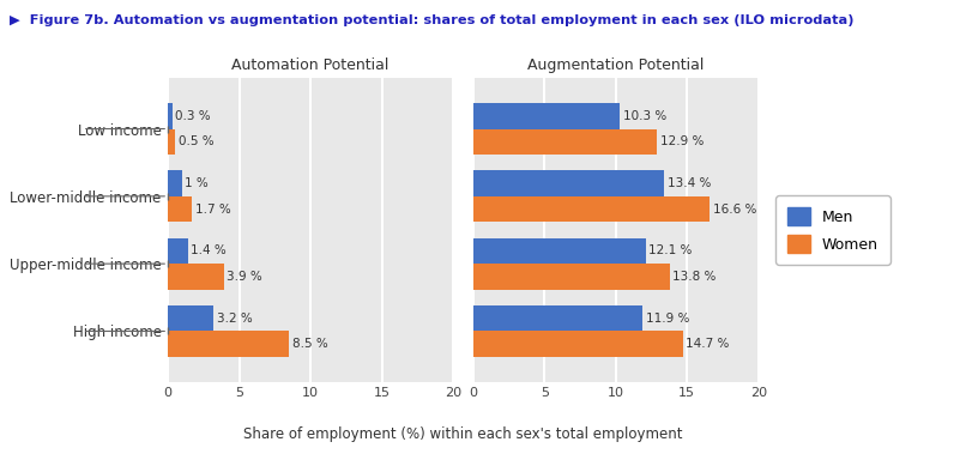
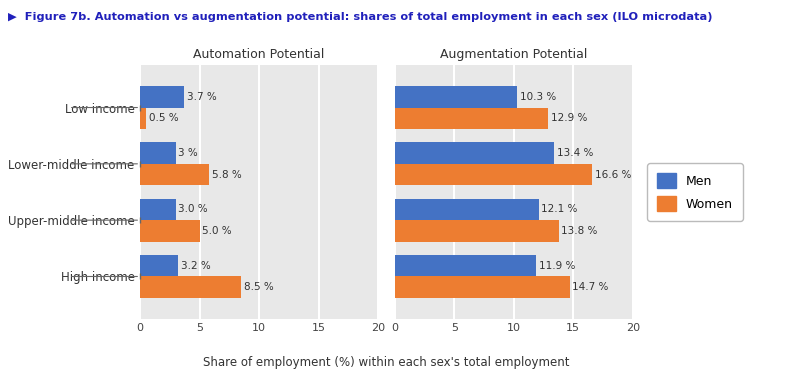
Automation Potential/Men/Low income: 0.3 -> 3.7
Automation Potential/Men/Lower-middle income: 1 -> 3
Automation Potential/Women/Lower-middle income: 1.7 -> 5.8
Automation Potential/Men/Upper-middle income: 1.4 -> 3.0
Automation Potential/Women/Upper-middle income: 3.9 -> 5.0
